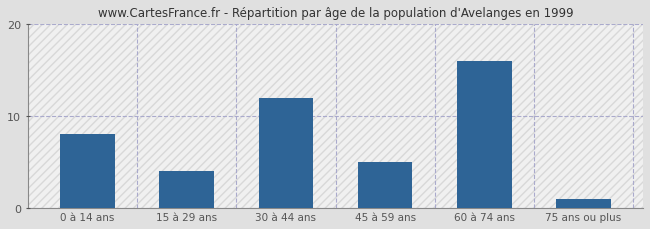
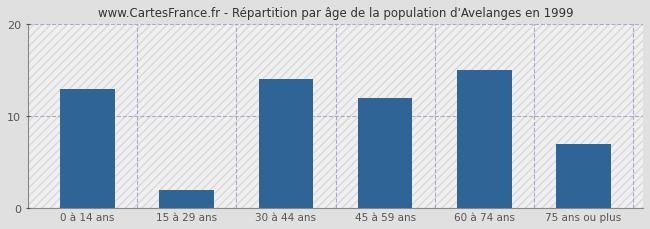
0 à 14 ans: 8 -> 13
15 à 29 ans: 4 -> 2
30 à 44 ans: 12 -> 14
45 à 59 ans: 5 -> 12
60 à 74 ans: 16 -> 15
75 ans ou plus: 1 -> 7
